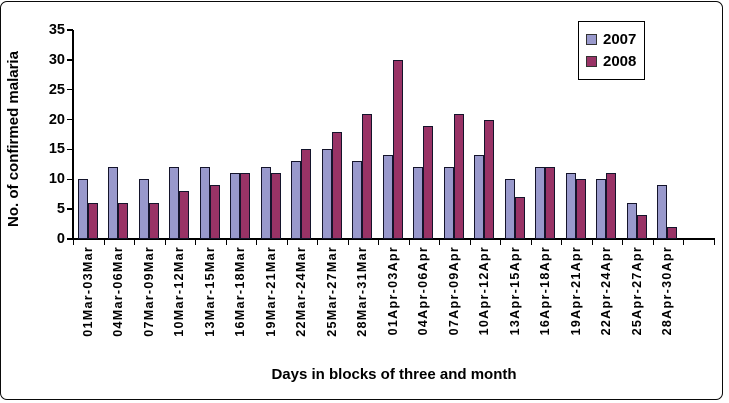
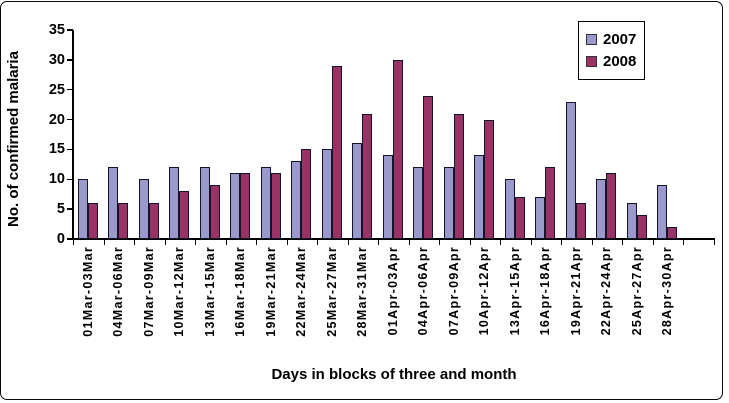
2008/25Mar-27Mar: 18 -> 29
2007/28Mar-31Mar: 13 -> 16
2008/04Apr-06Apr: 19 -> 24
2007/16Apr-18Apr: 12 -> 7
2007/19Apr-21Apr: 11 -> 23
2008/19Apr-21Apr: 10 -> 6
